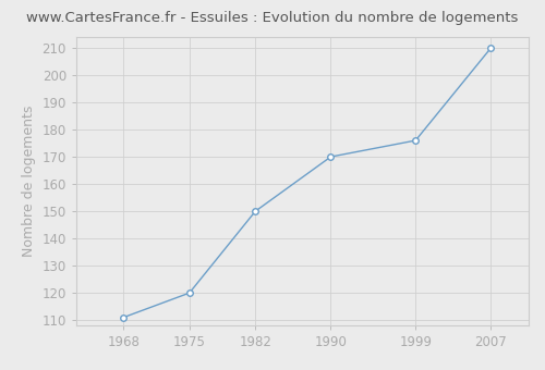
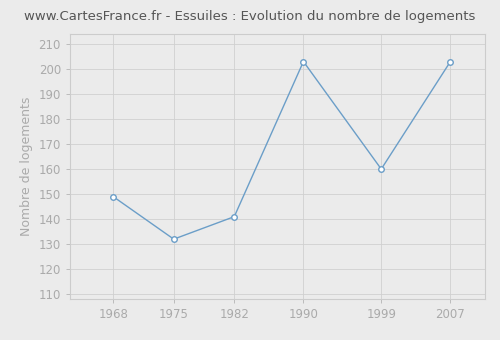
1968: 111 -> 149
1975: 120 -> 132
1982: 150 -> 141
1990: 170 -> 203
1999: 176 -> 160
2007: 210 -> 203
